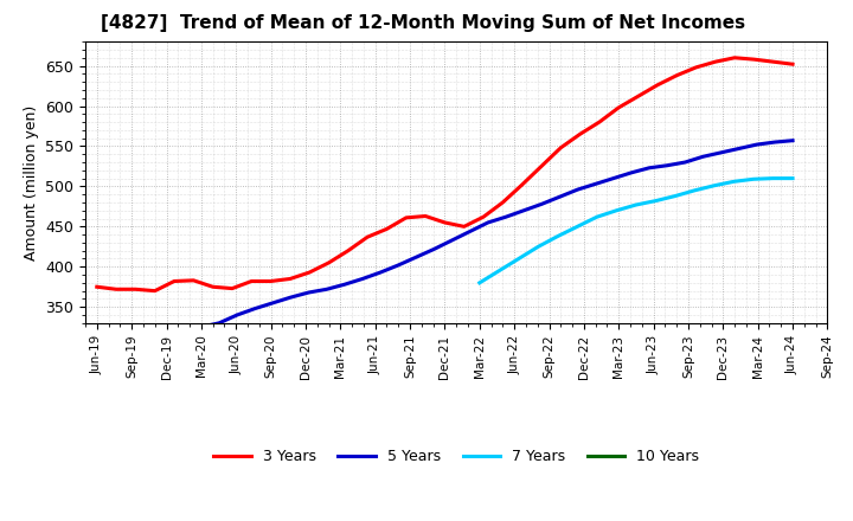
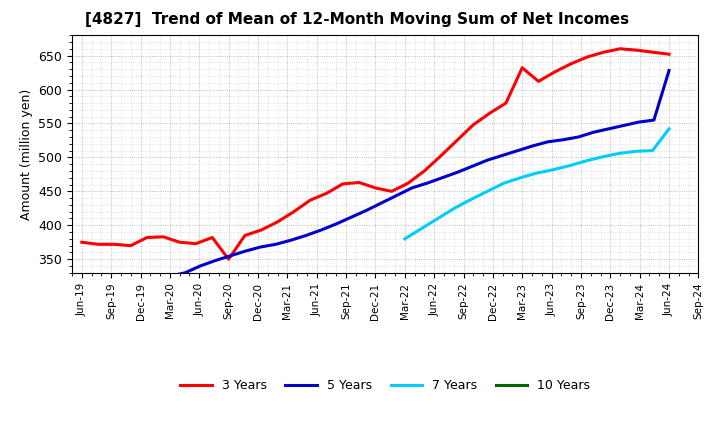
3 Years/Sep-20: 382 -> 350
3 Years/Mar-23: 598 -> 632
5 Years/Jun-24: 557 -> 628
7 Years/Jun-24: 510 -> 542
